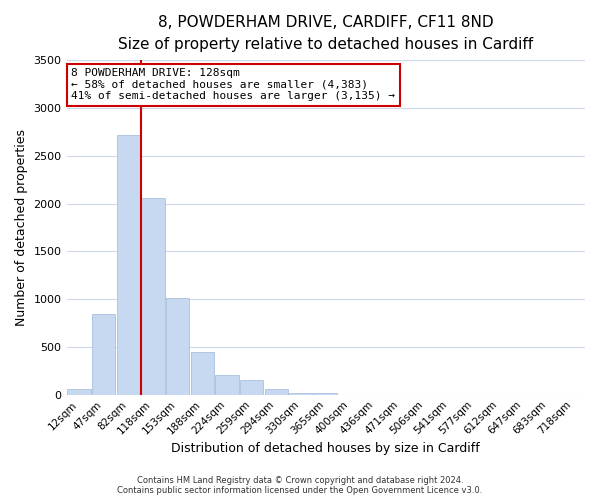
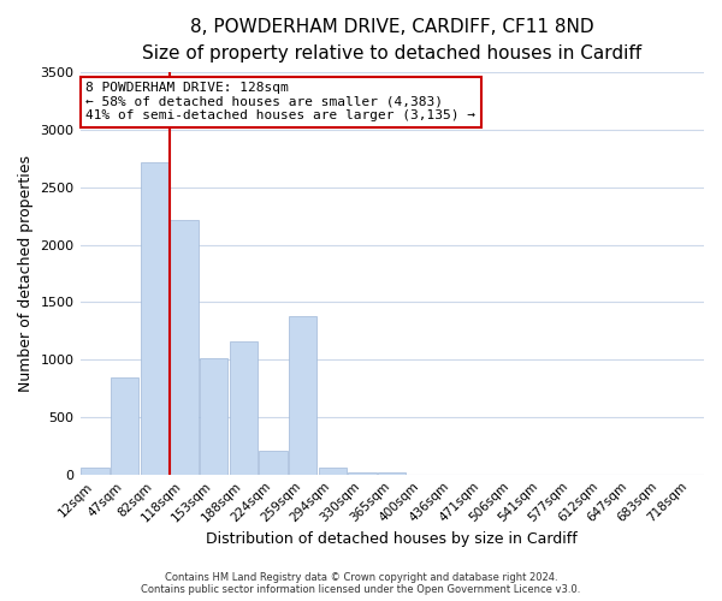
118sqm: 2060 -> 2220
188sqm: 450 -> 1160
259sqm: 150 -> 1380
